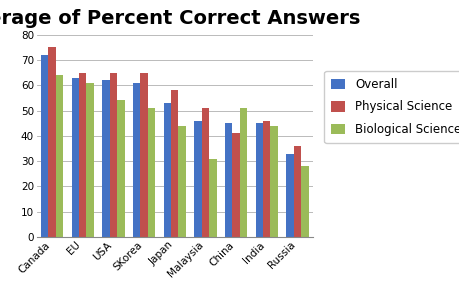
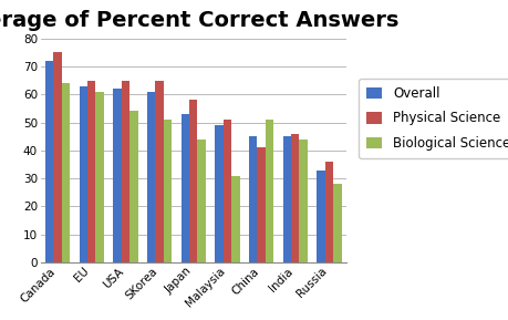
Overall/Malaysia: 46 -> 49
